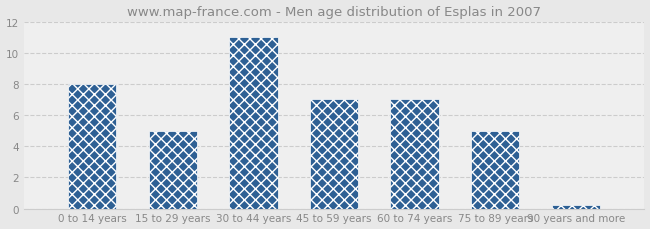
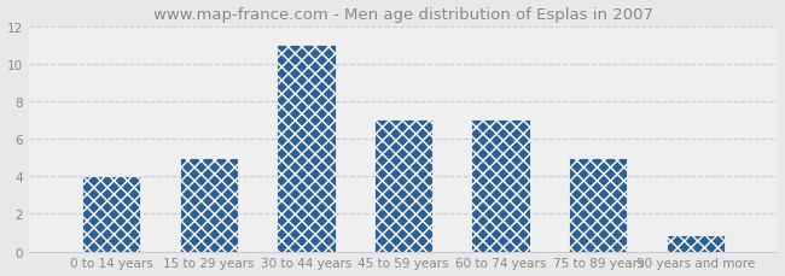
0 to 14 years: 8.0 -> 4.0
90 years and more: 0.2 -> 0.9
